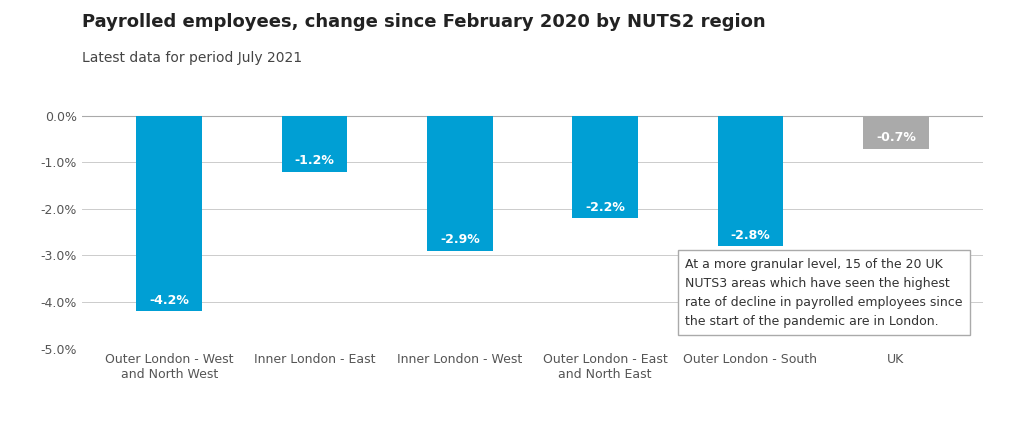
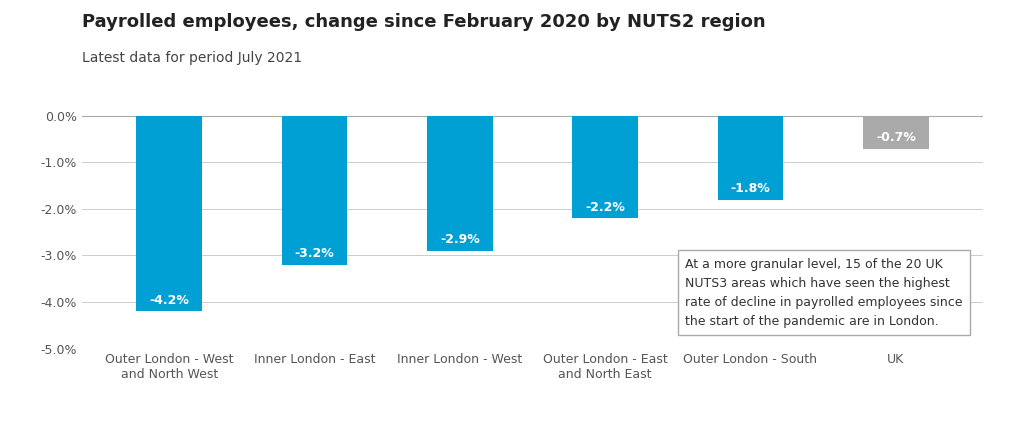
Inner London - East: -1.2% -> -3.2%
Outer London - South: -2.8% -> -1.8%
